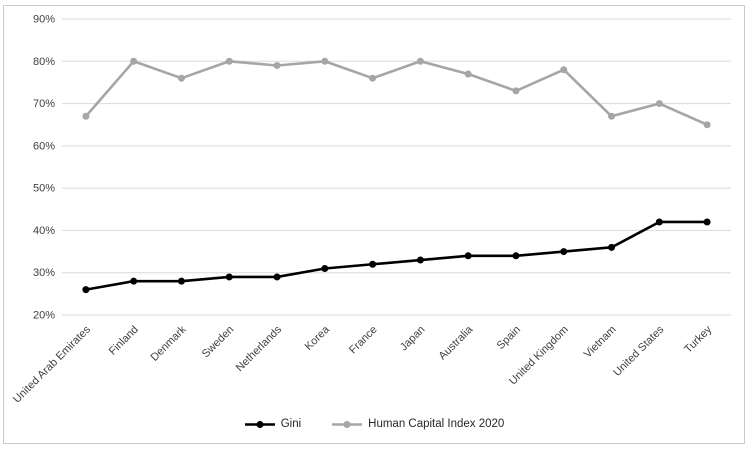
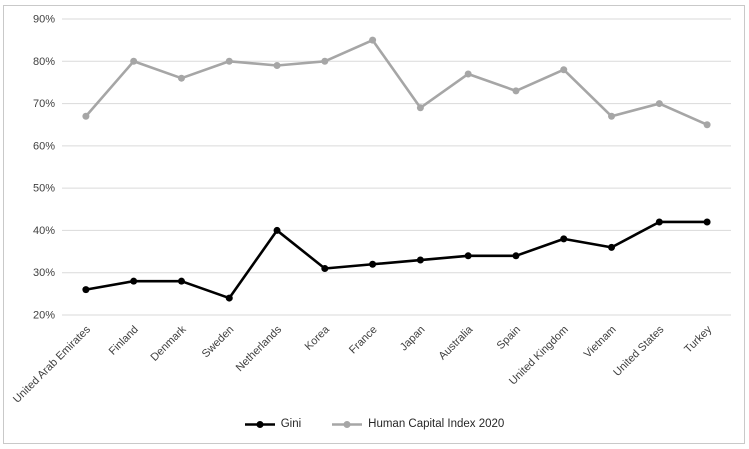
Gini/Sweden: 29% -> 24%
Gini/Netherlands: 29% -> 40%
Human Capital Index 2020/France: 76% -> 85%
Human Capital Index 2020/Japan: 80% -> 69%
Gini/United Kingdom: 35% -> 38%
